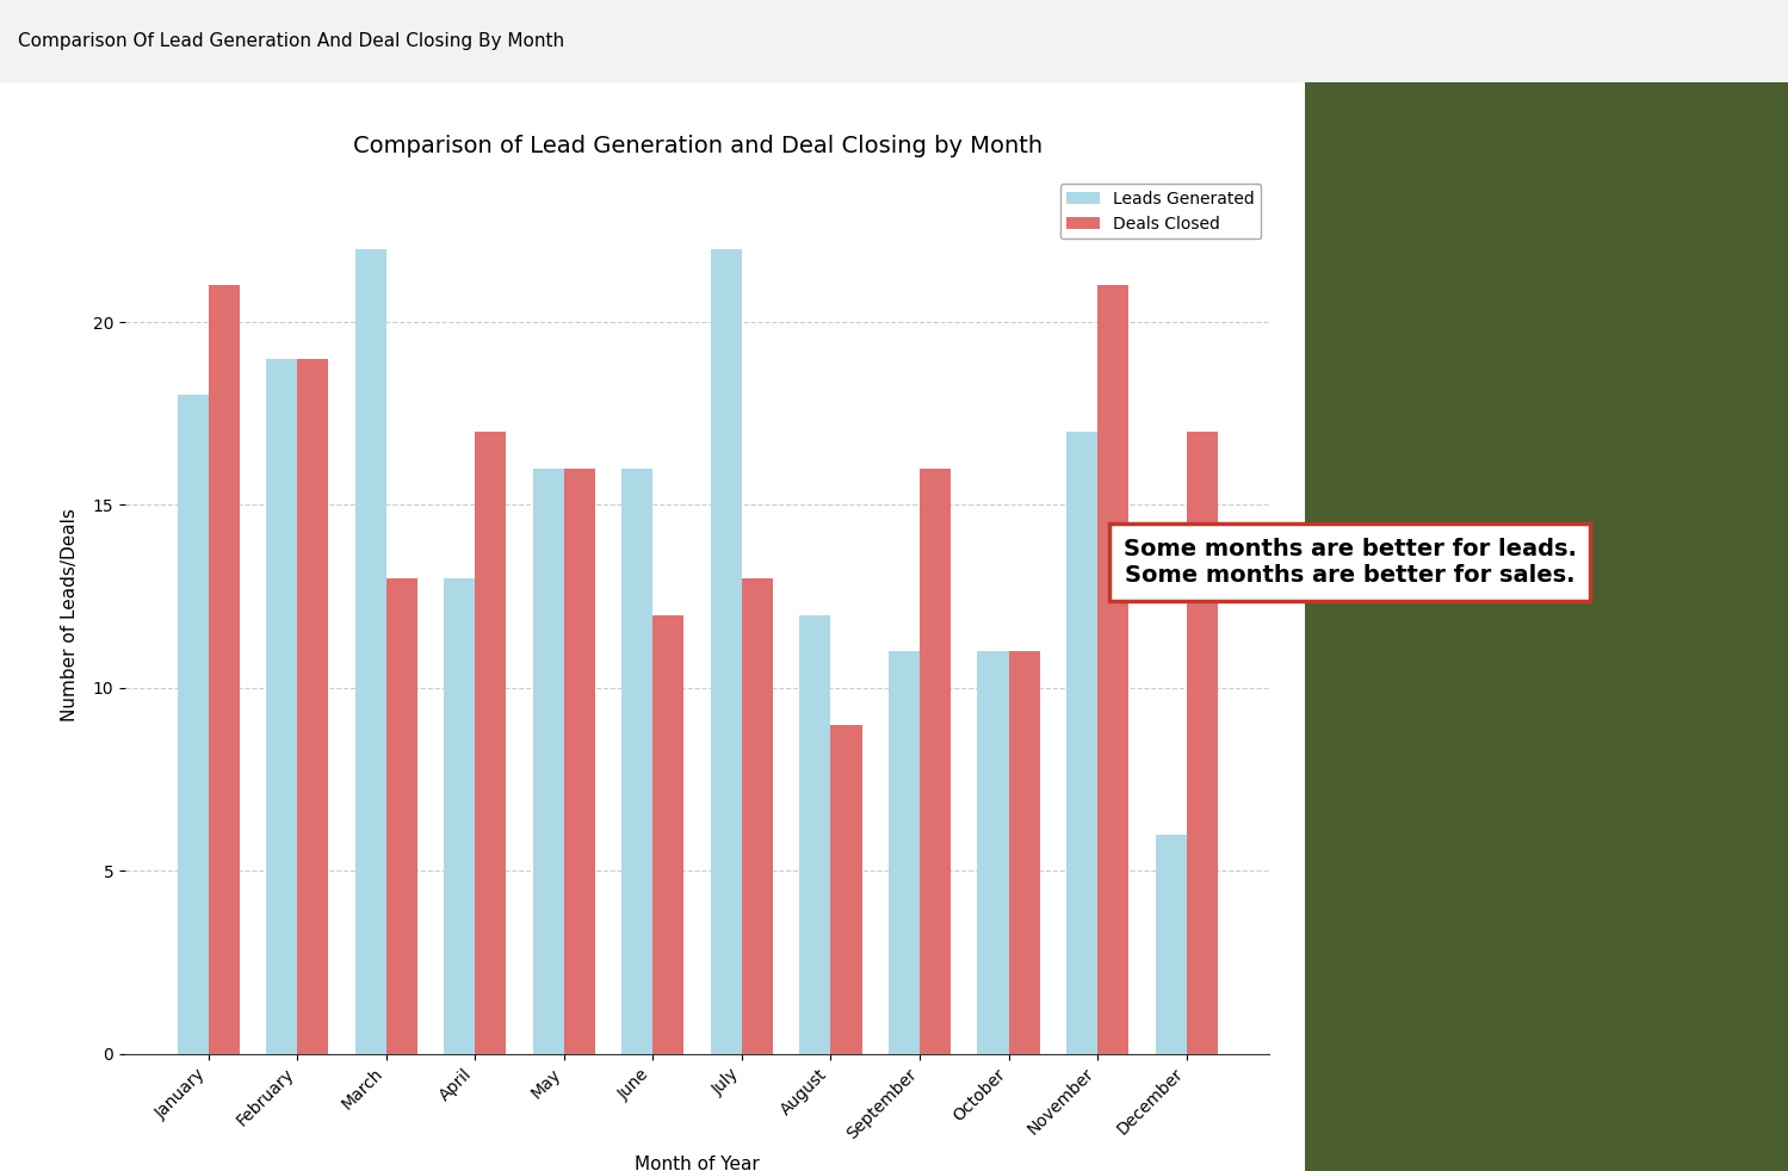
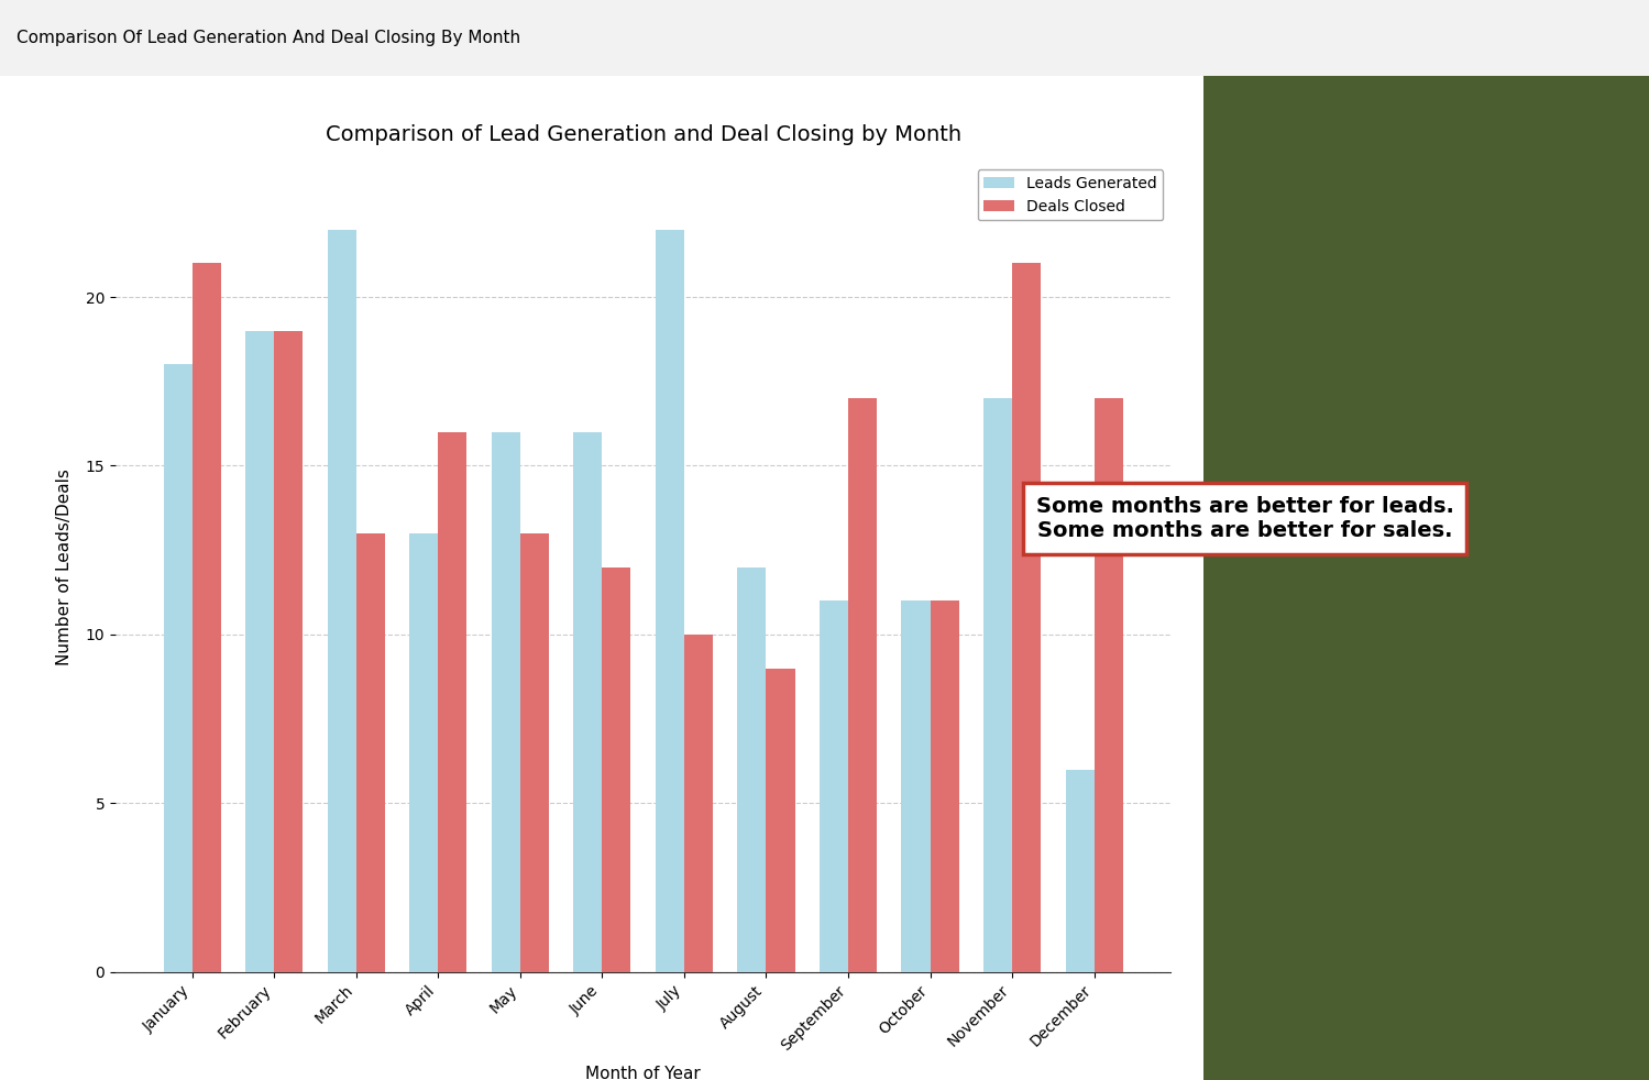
Deals Closed/April: 17 -> 16
Deals Closed/May: 16 -> 13
Deals Closed/July: 13 -> 10
Deals Closed/September: 16 -> 17
